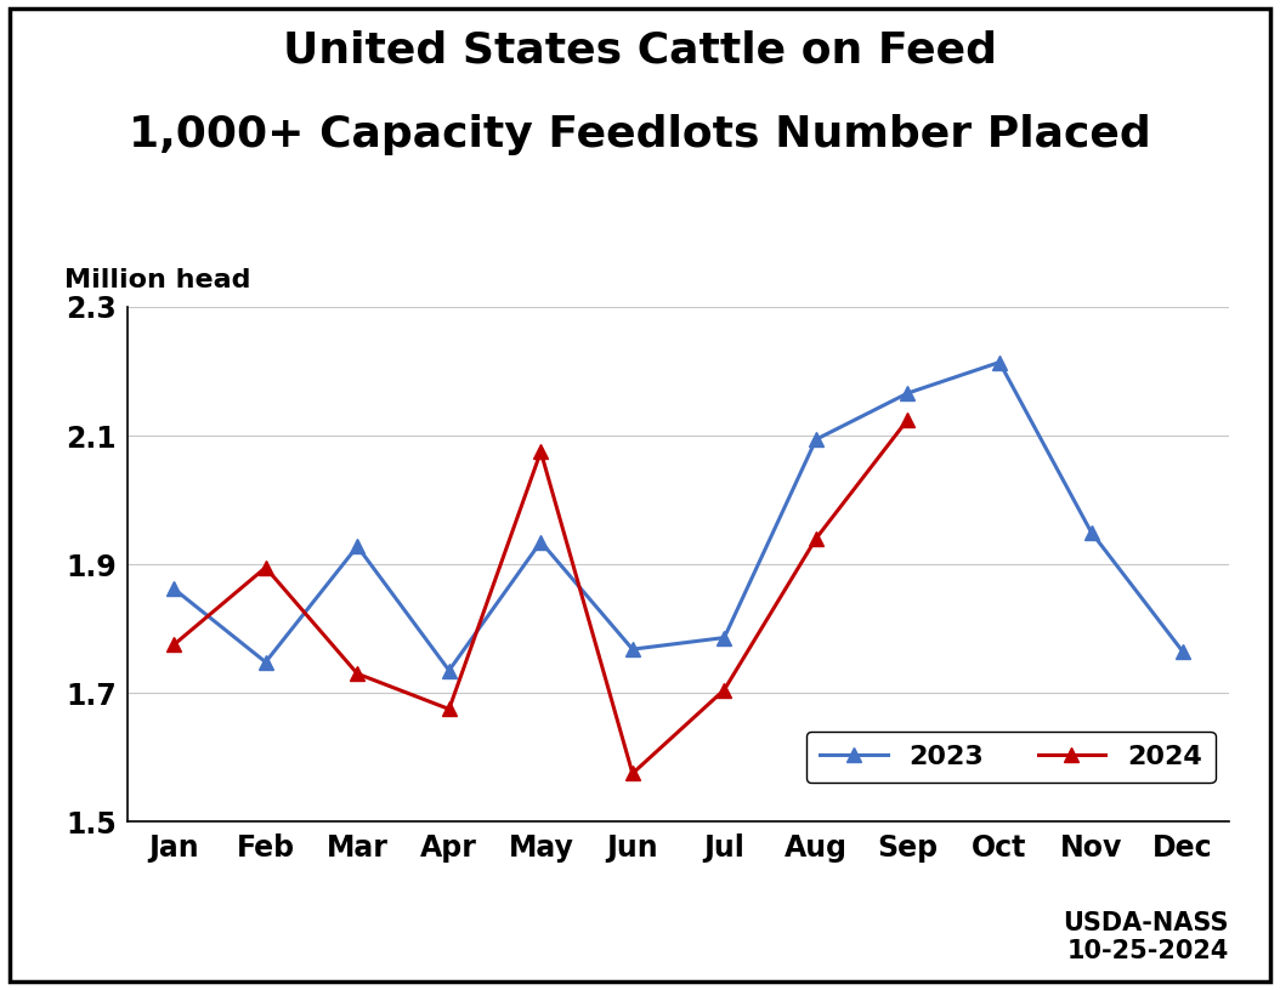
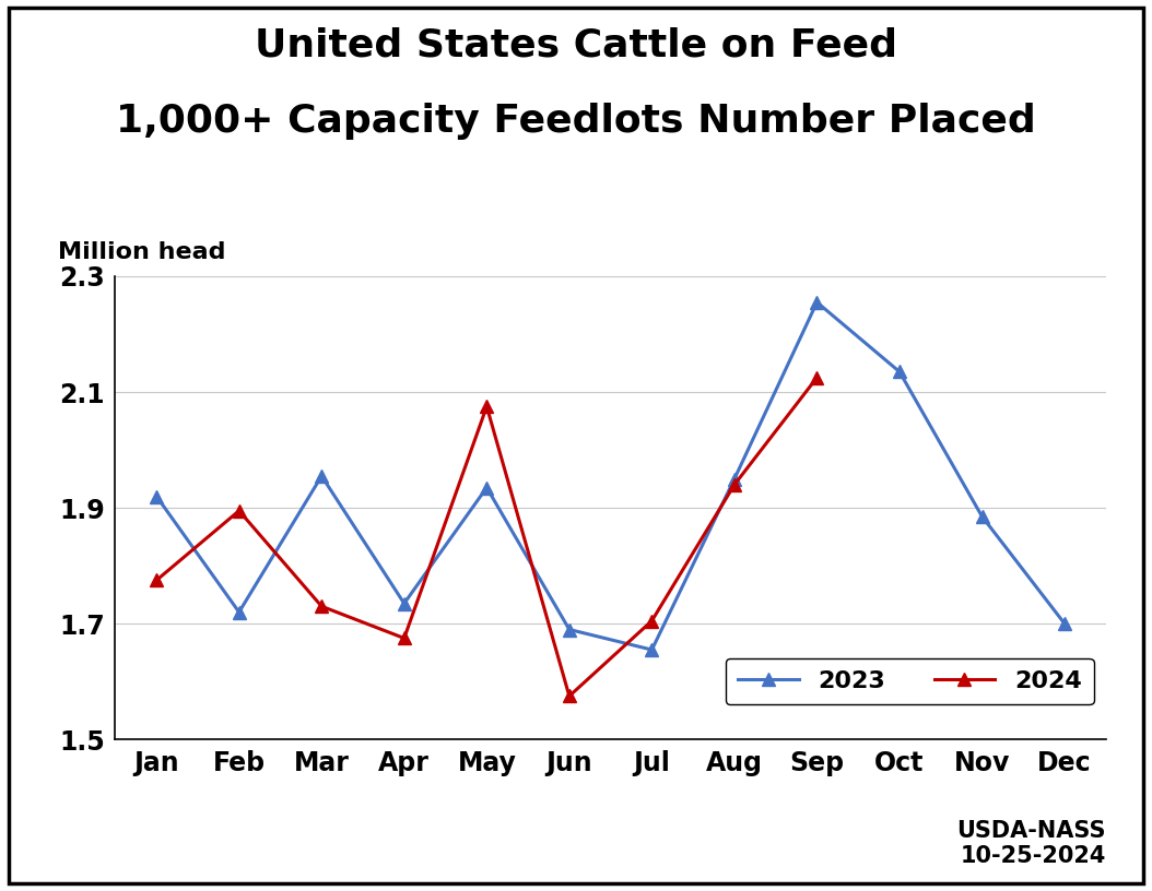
2023/Jan: 1.862 -> 1.920
2023/Feb: 1.748 -> 1.720
2023/Mar: 1.928 -> 1.955
2023/Jun: 1.768 -> 1.690
2023/Jul: 1.786 -> 1.655
2023/Aug: 2.094 -> 1.950
2023/Sep: 2.166 -> 2.255
2023/Oct: 2.214 -> 2.135
2023/Nov: 1.950 -> 1.885
2023/Dec: 1.764 -> 1.700
